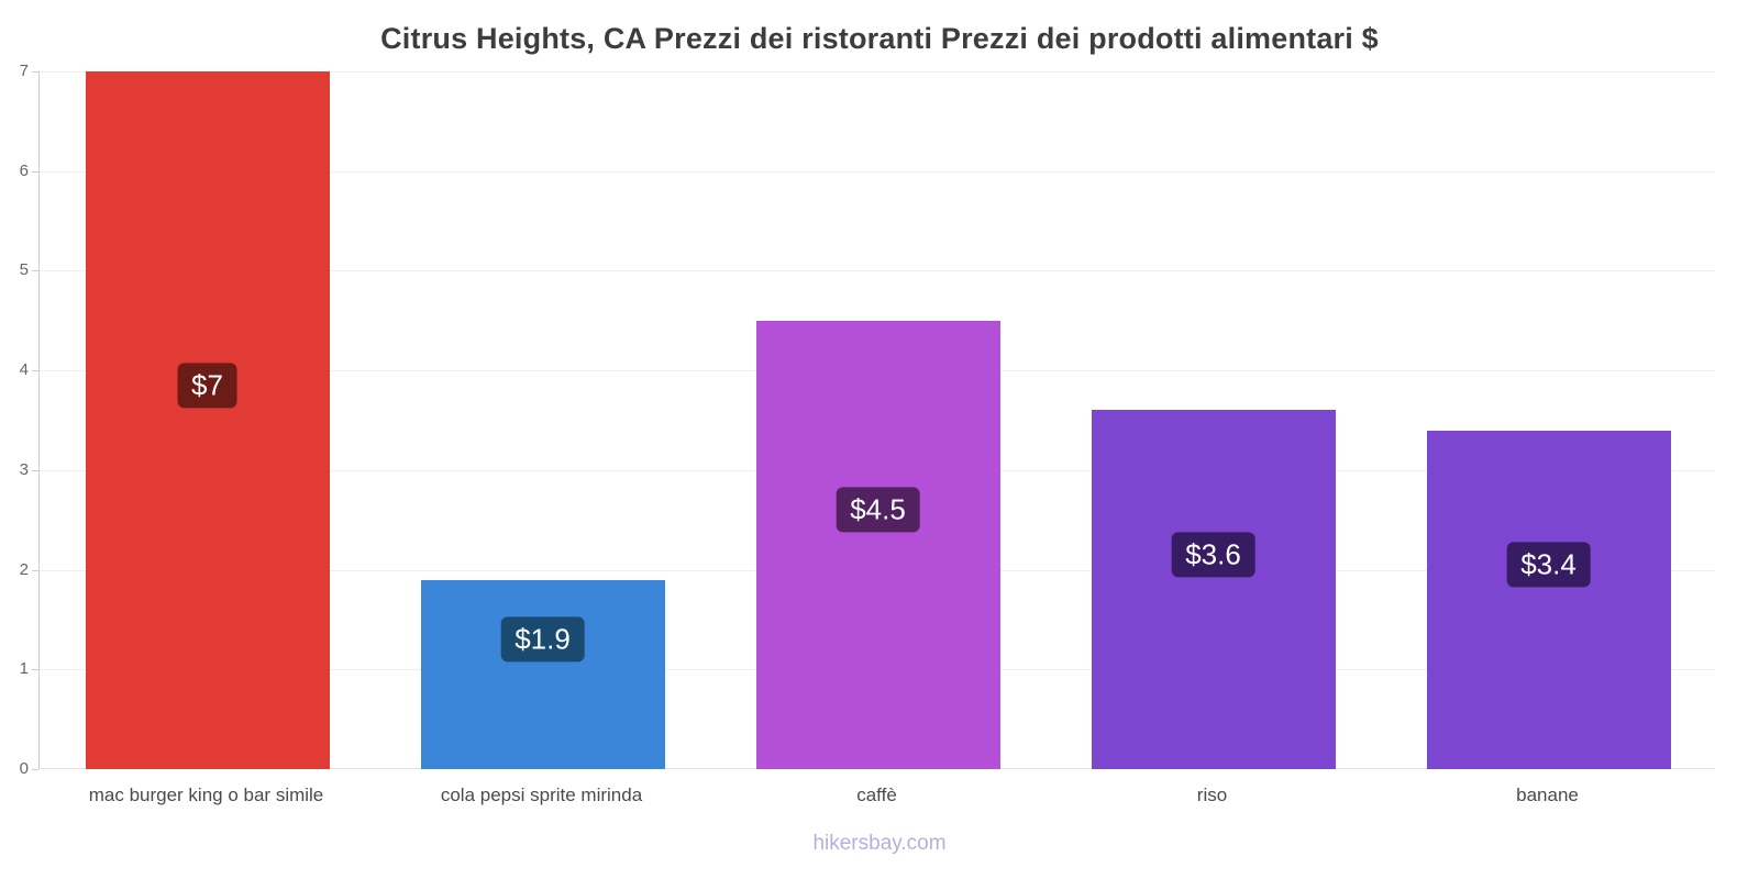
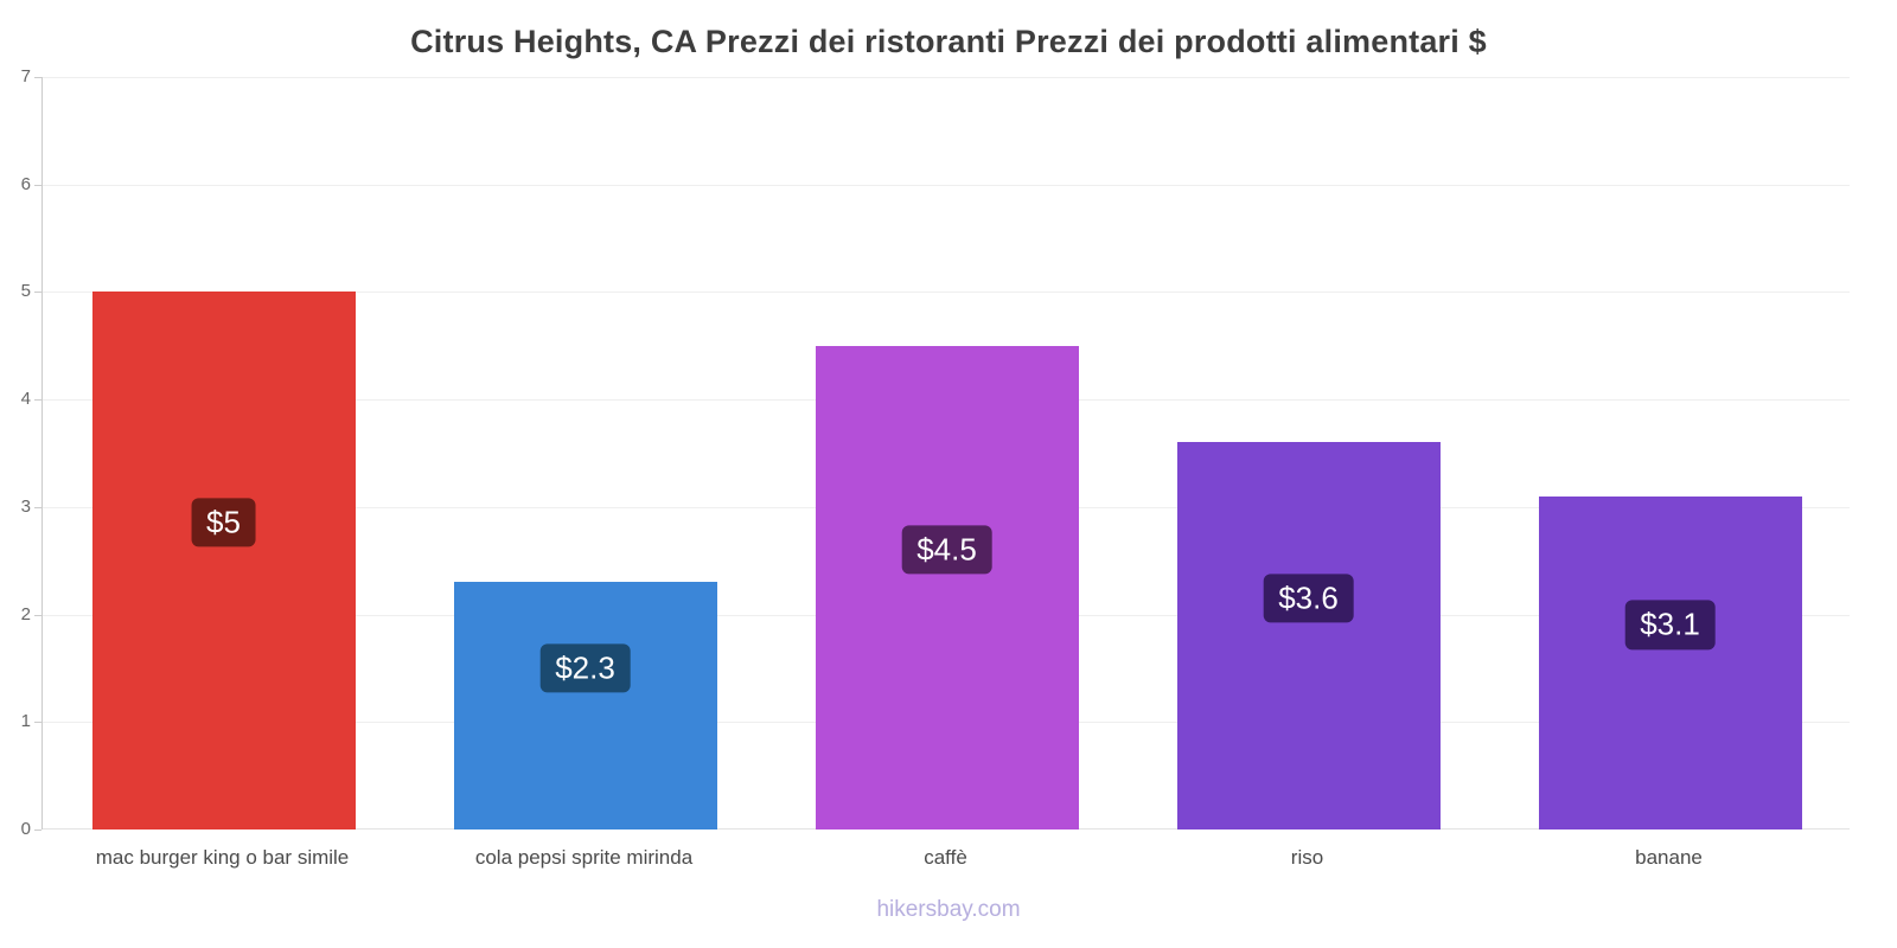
mac burger king o bar simile: $7 -> $5
cola pepsi sprite mirinda: $1.9 -> $2.3
banane: $3.4 -> $3.1
